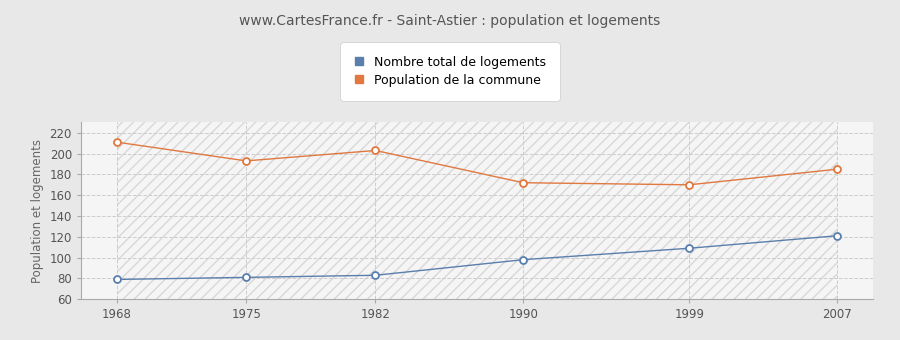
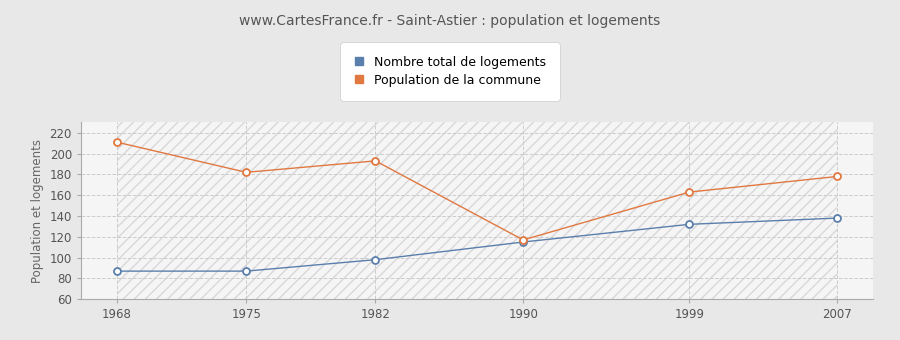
Nombre total de logements/1968: 79 -> 87
Nombre total de logements/1975: 81 -> 87
Population de la commune/1975: 193 -> 182
Nombre total de logements/1982: 83 -> 98
Population de la commune/1982: 203 -> 193
Nombre total de logements/1990: 98 -> 115
Population de la commune/1990: 172 -> 117
Nombre total de logements/1999: 109 -> 132
Population de la commune/1999: 170 -> 163
Nombre total de logements/2007: 121 -> 138
Population de la commune/2007: 185 -> 178
